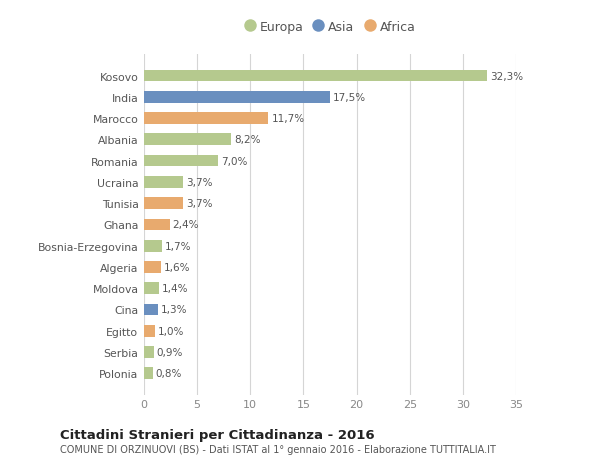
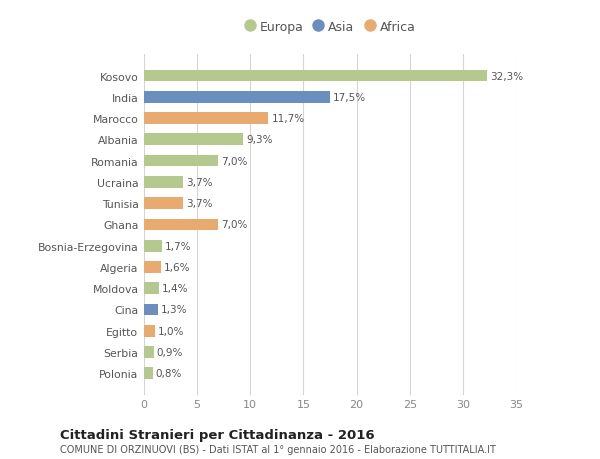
Albania: 8,2% -> 9,3%
Ghana: 2,4% -> 7,0%
